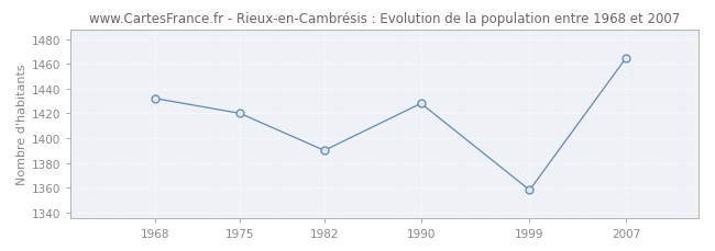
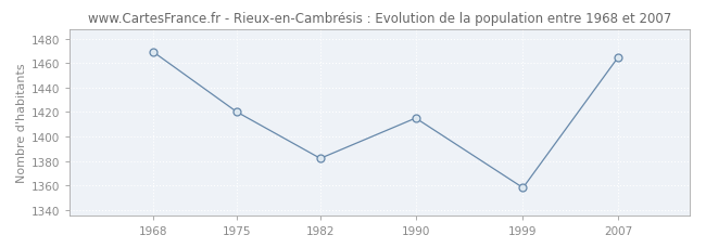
1968: 1432 -> 1469
1982: 1390 -> 1382
1990: 1428 -> 1415
